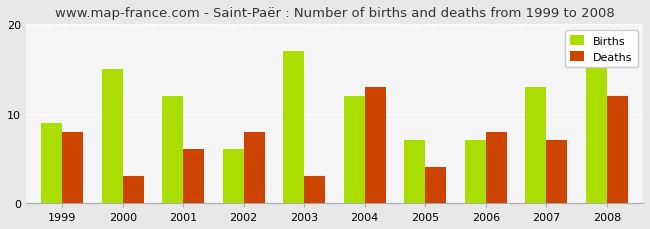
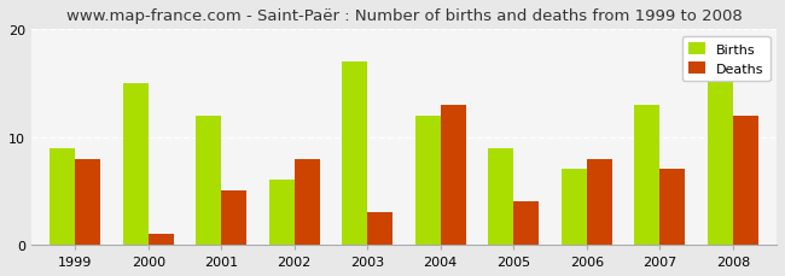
Deaths/2000: 3 -> 1
Deaths/2001: 6 -> 5
Births/2005: 7 -> 9
